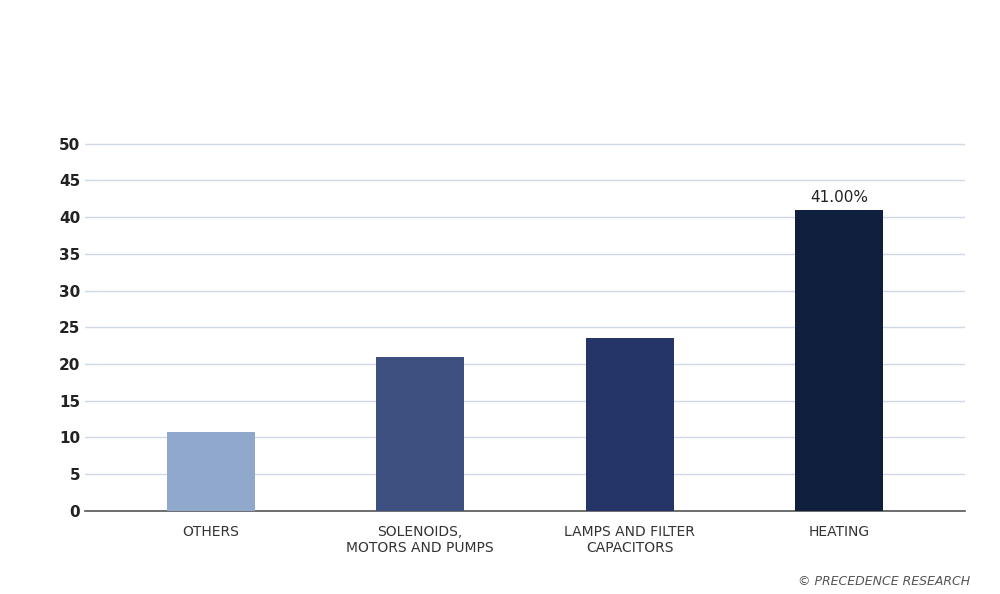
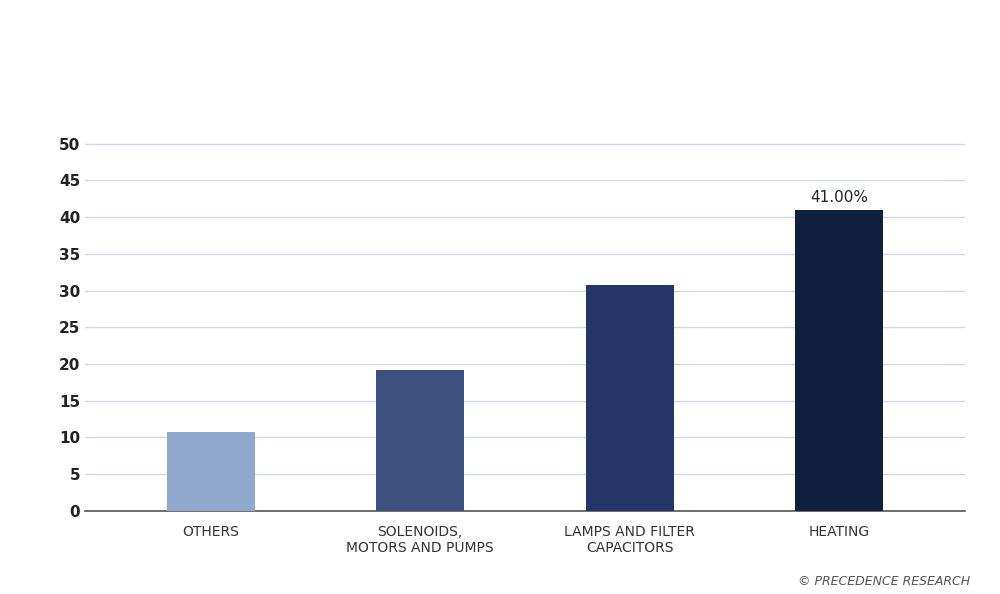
SOLENOIDS, MOTORS AND PUMPS: 21.0 -> 19.2
LAMPS AND FILTER CAPACITORS: 23.6 -> 30.7
